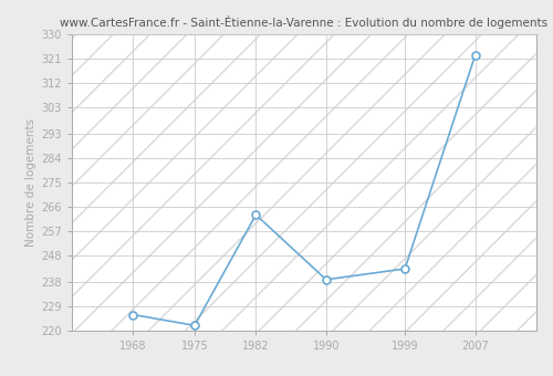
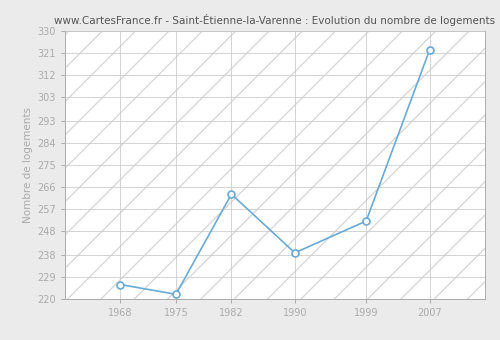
1999: 243 -> 252
